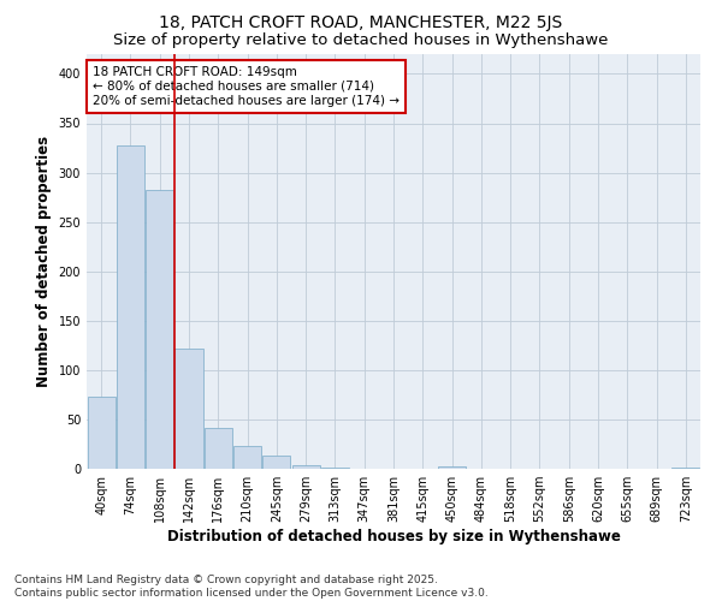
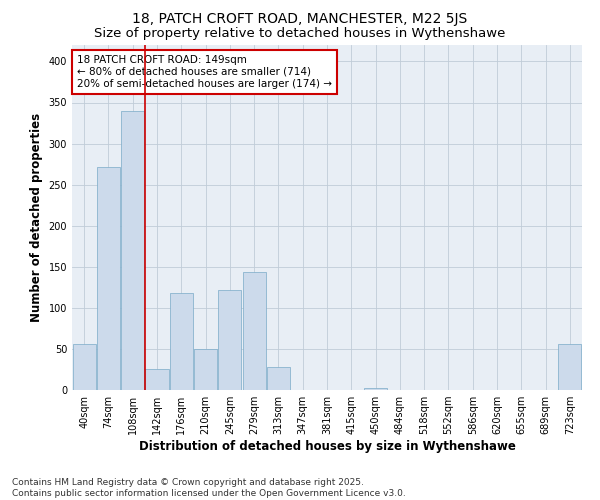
40sqm: 73 -> 56
74sqm: 327 -> 272
108sqm: 283 -> 340
142sqm: 122 -> 26
176sqm: 42 -> 118
210sqm: 23 -> 50
245sqm: 13 -> 122
279sqm: 4 -> 144
313sqm: 1 -> 28
723sqm: 1 -> 56
